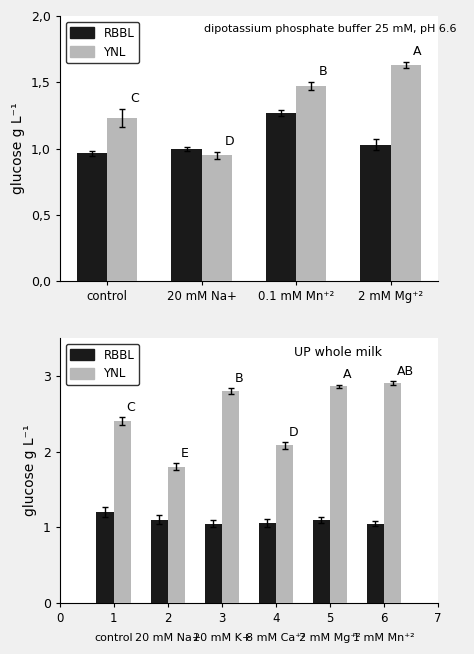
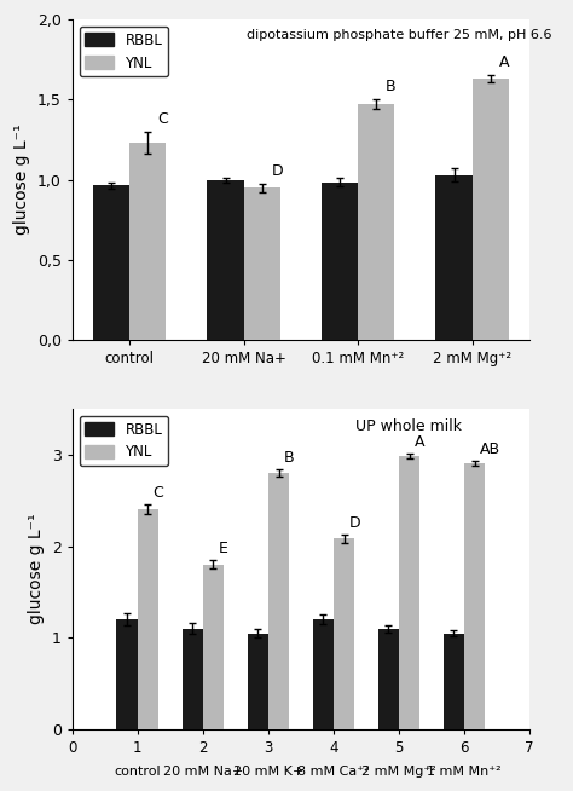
RBBL/0.1 mM Mn⁺²: 1,27 -> 0,98
RBBL/4: 1.06 -> 1.20
YNL/5: 2.86 -> 2.98
